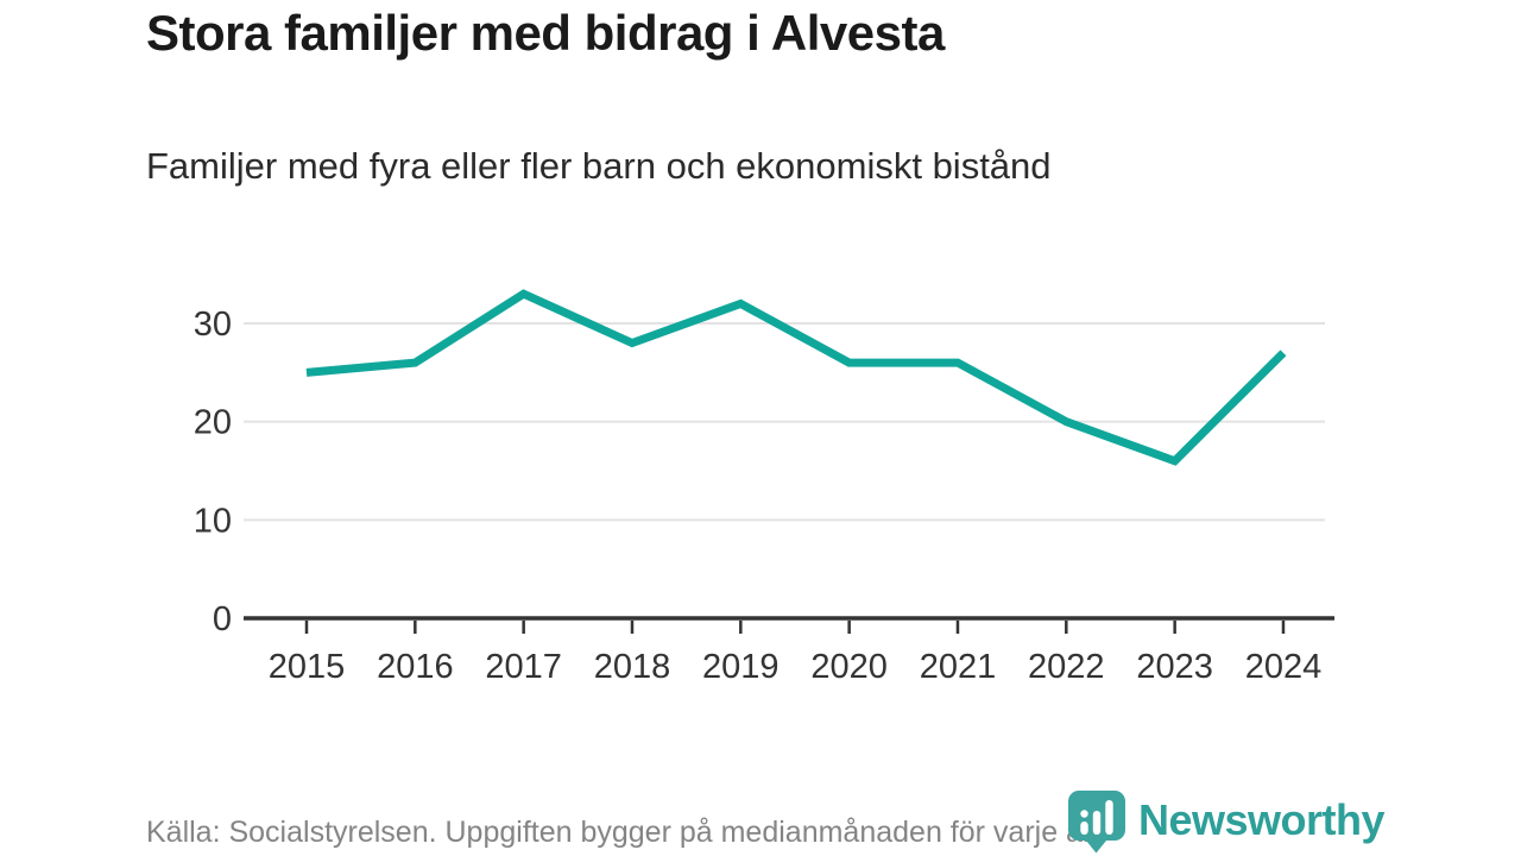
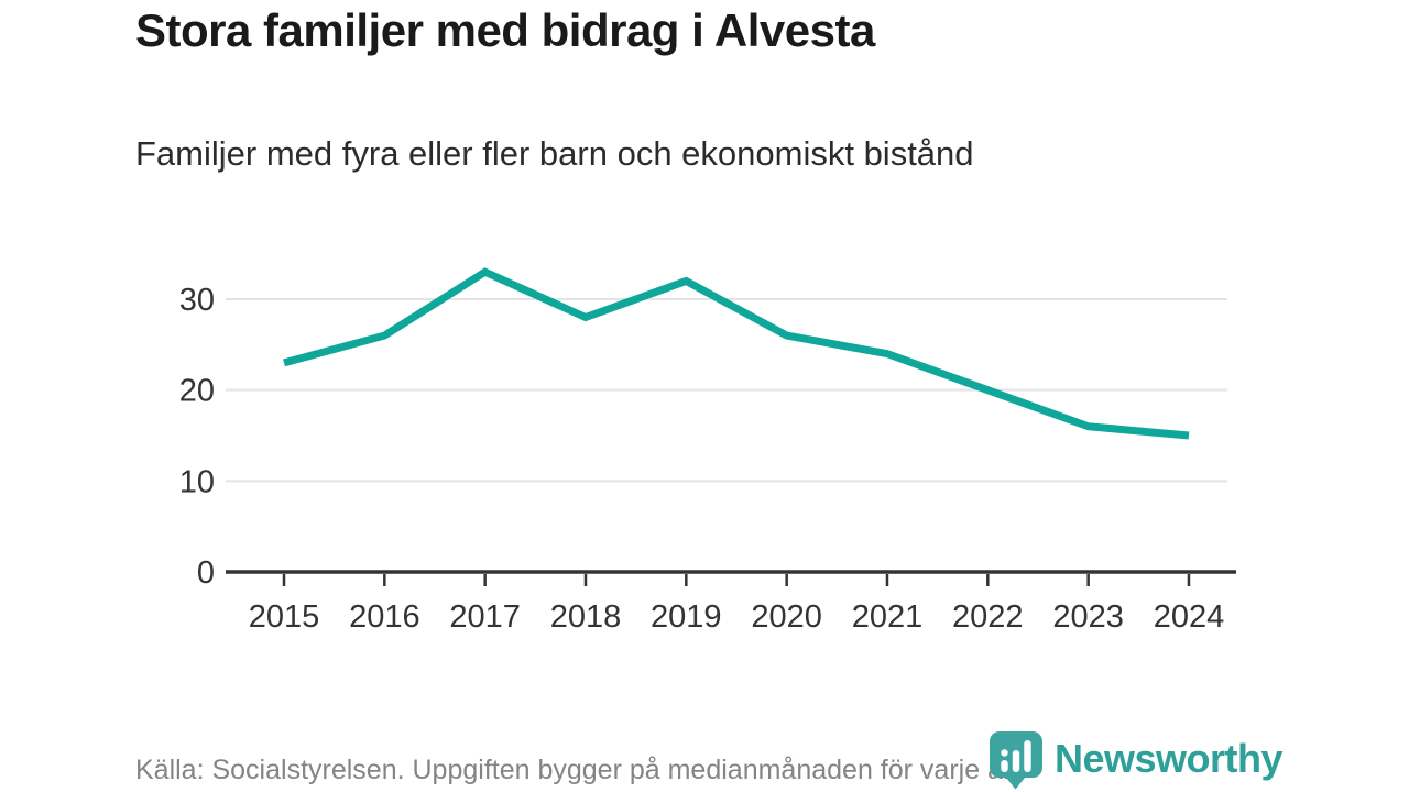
2015: 25 -> 23
2021: 26 -> 24
2024: 27 -> 15
